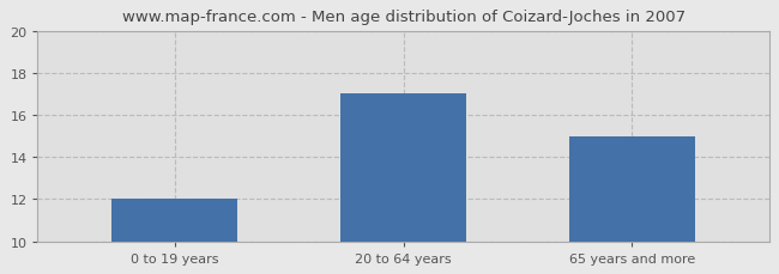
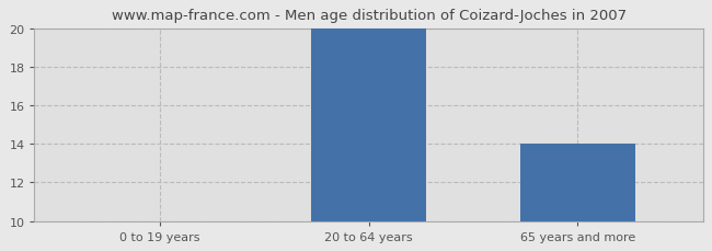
0 to 19 years: 12 -> 10
20 to 64 years: 17 -> 20
65 years and more: 15 -> 14
